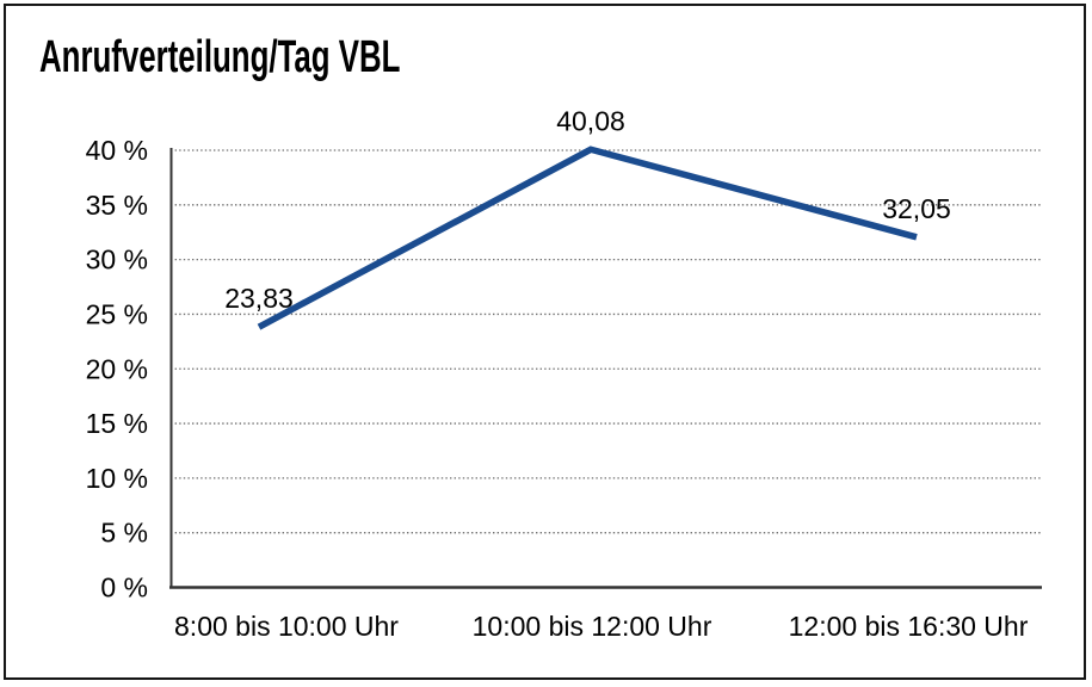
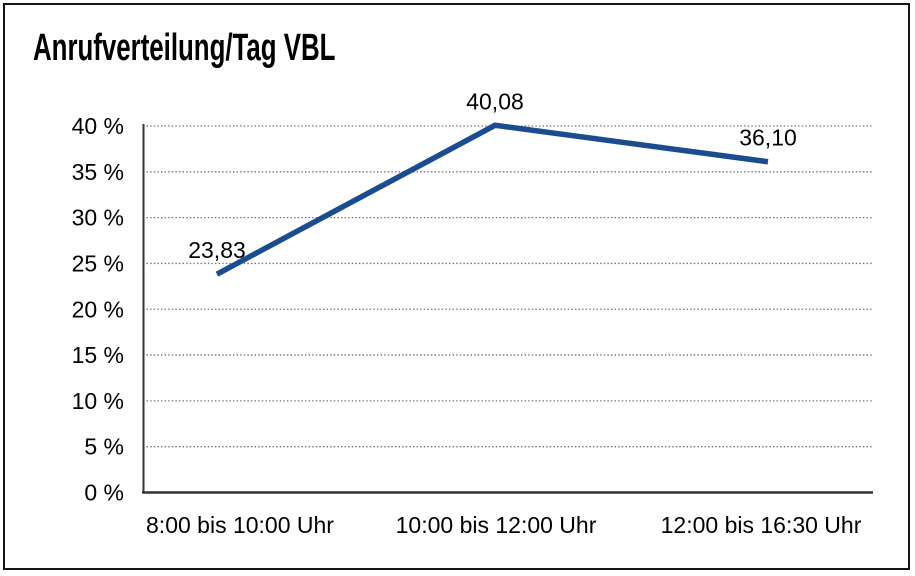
12:00 bis 16:30 Uhr: 32,05 -> 36,10
